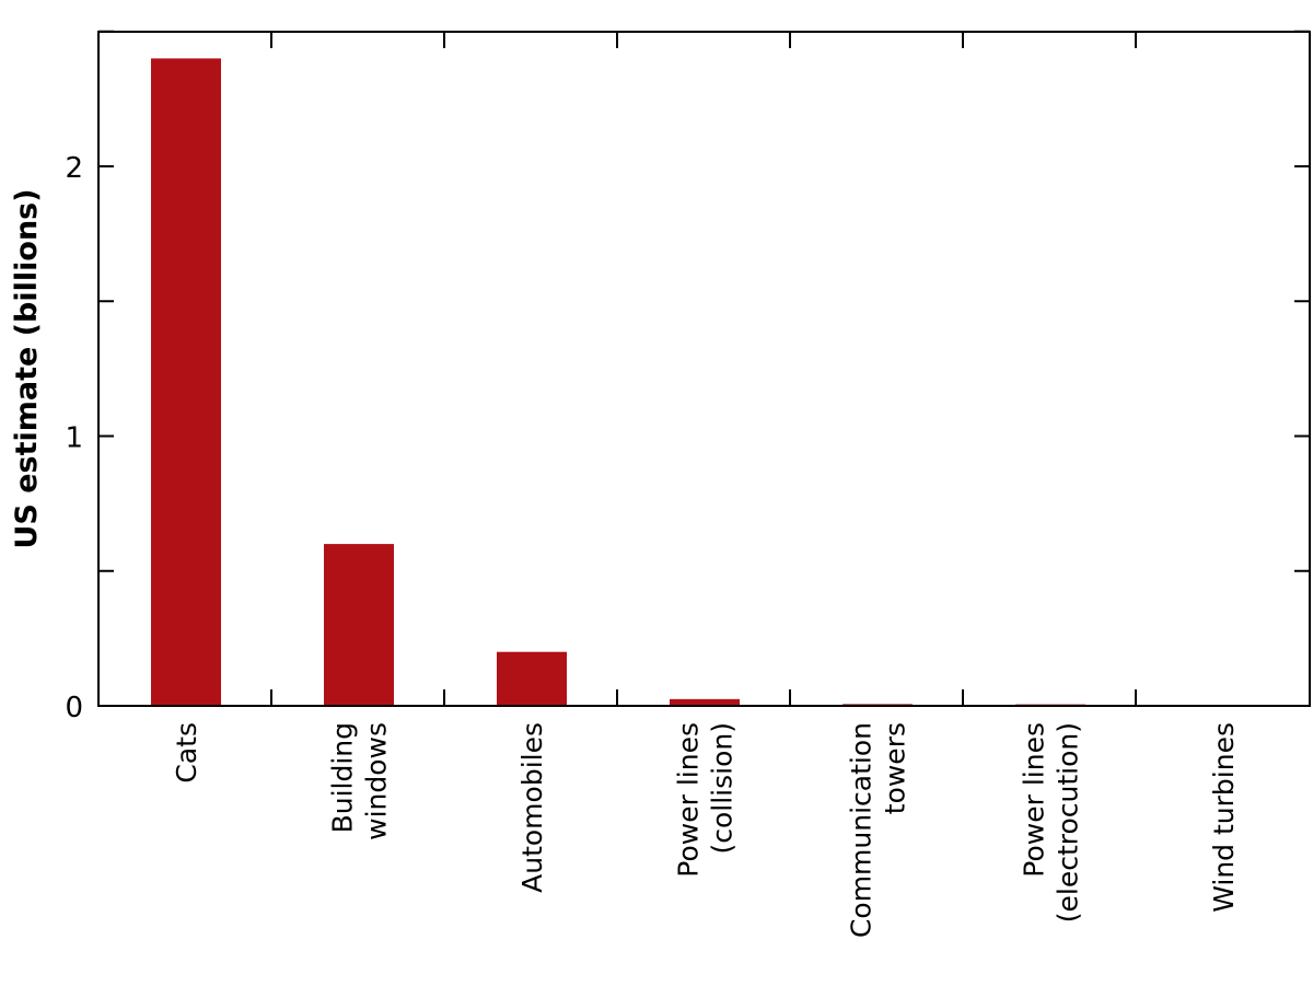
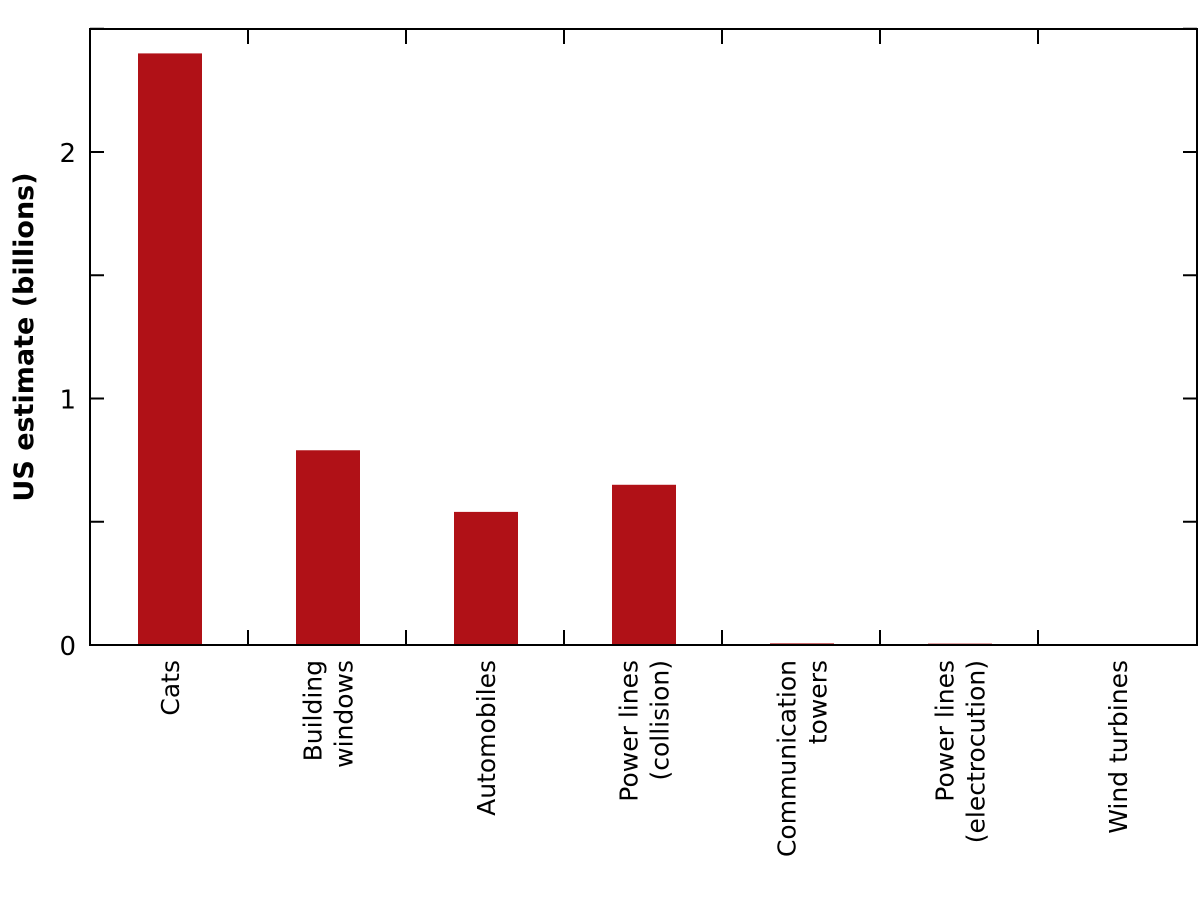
Building windows: 0.60 -> 0.79
Automobiles: 0.20 -> 0.54
Power lines (collision): 0.03 -> 0.65
